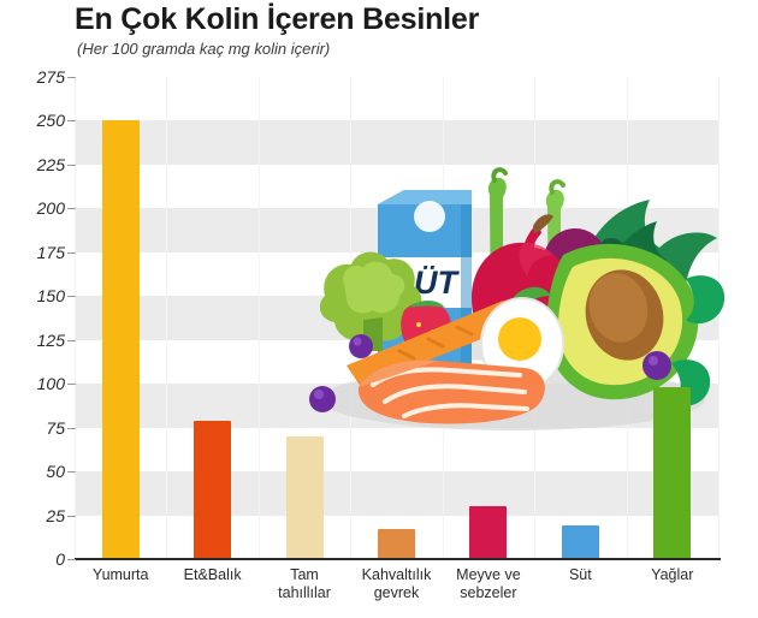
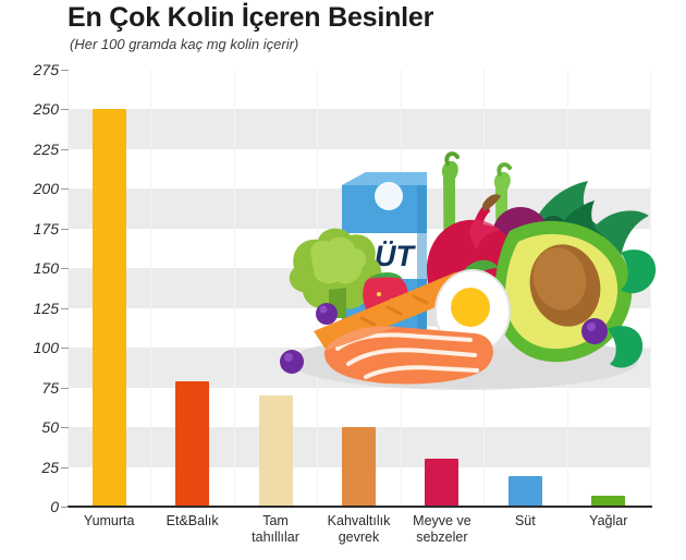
Kahvaltılık gevrek: 17 -> 50
Yağlar: 98 -> 7
